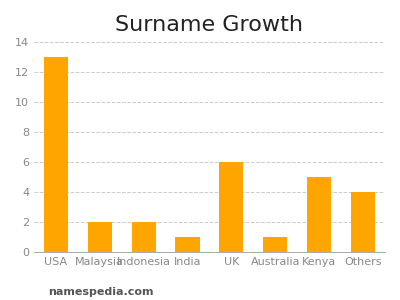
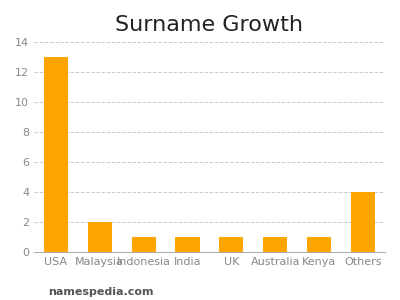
Indonesia: 2 -> 1
UK: 6 -> 1
Kenya: 5 -> 1
